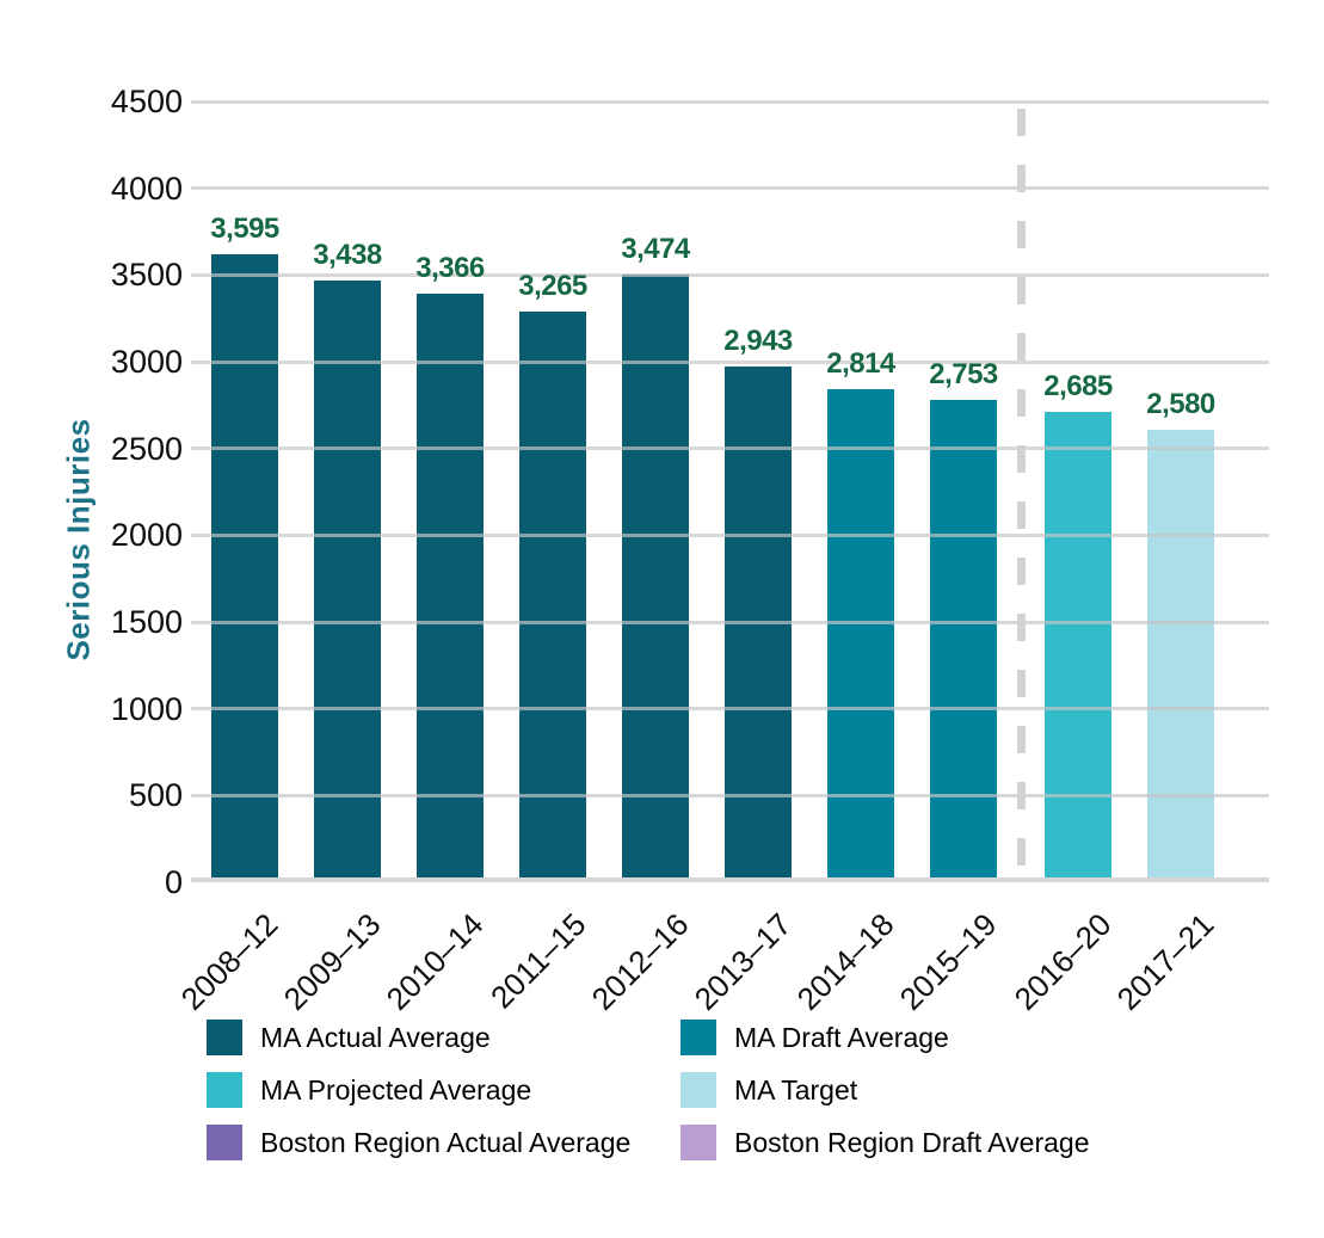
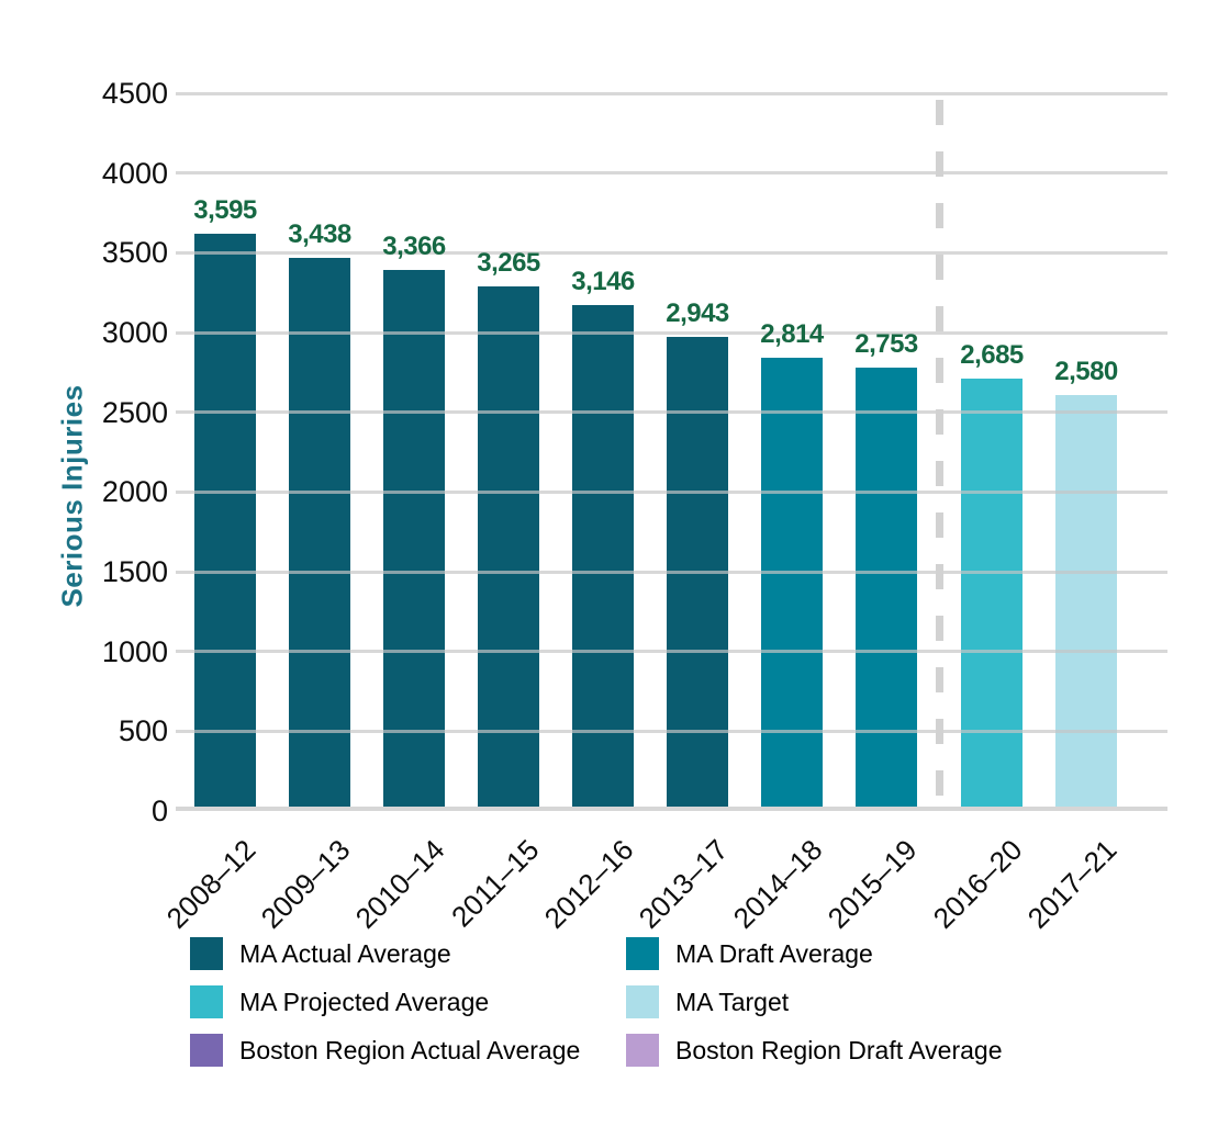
2012–16: 3,474 -> 3,146
